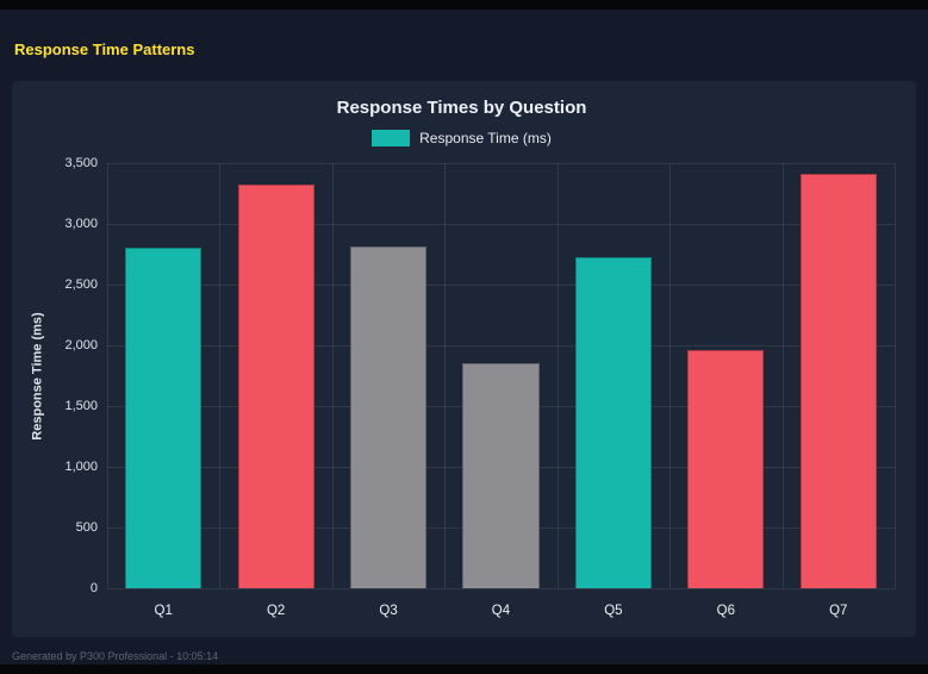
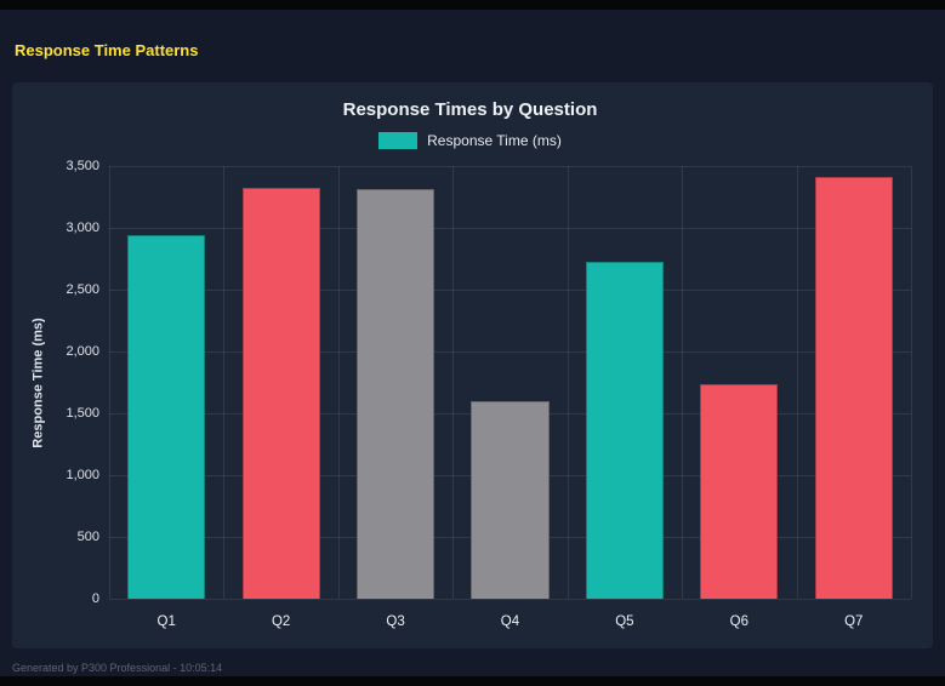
Q1: 2800 -> 2940
Q3: 2810 -> 3310
Q4: 1850 -> 1600
Q6: 1960 -> 1740
